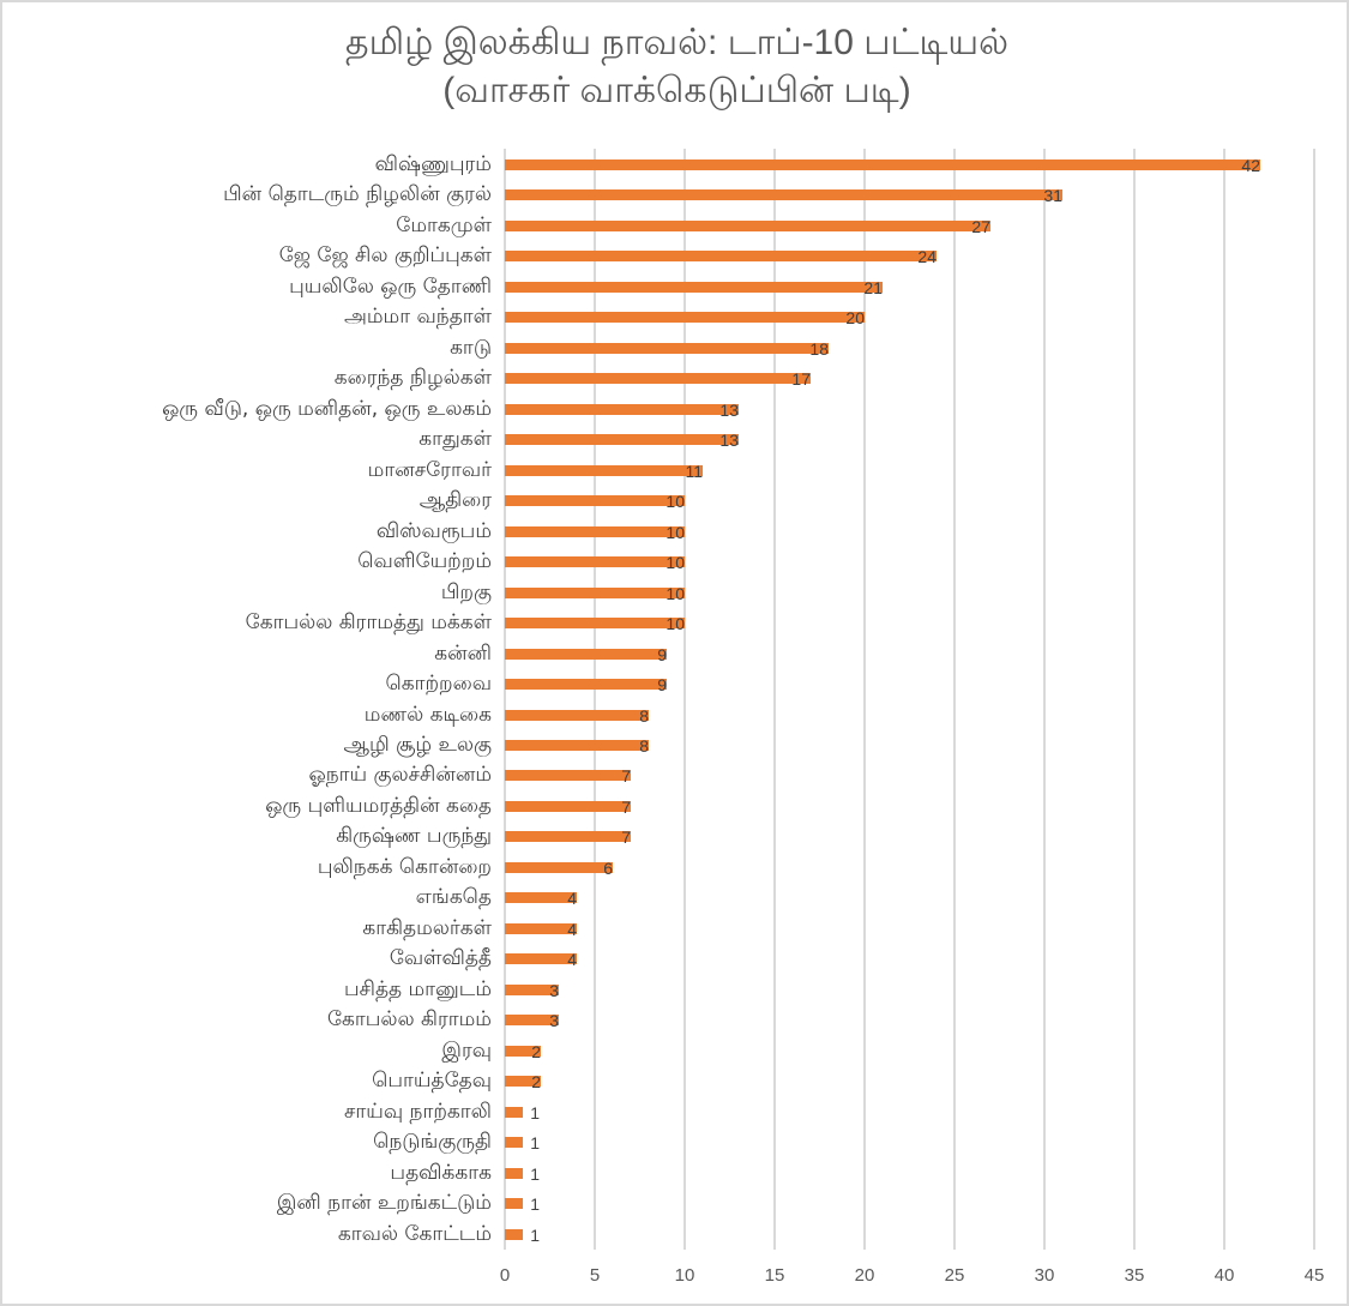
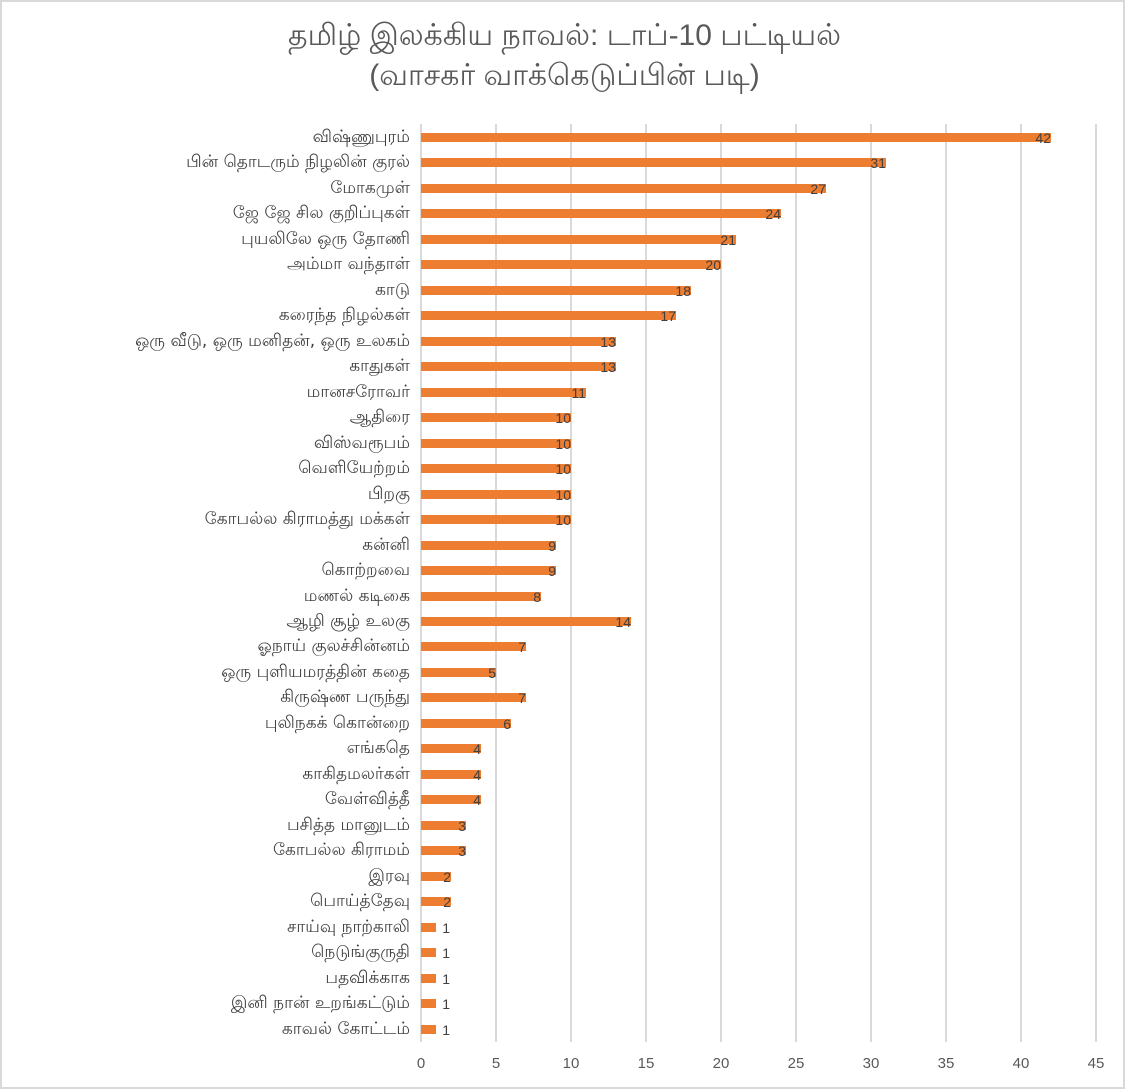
ஆழி சூழ் உலகு: 8 -> 14
ஒரு புளியமரத்தின் கதை: 7 -> 5
